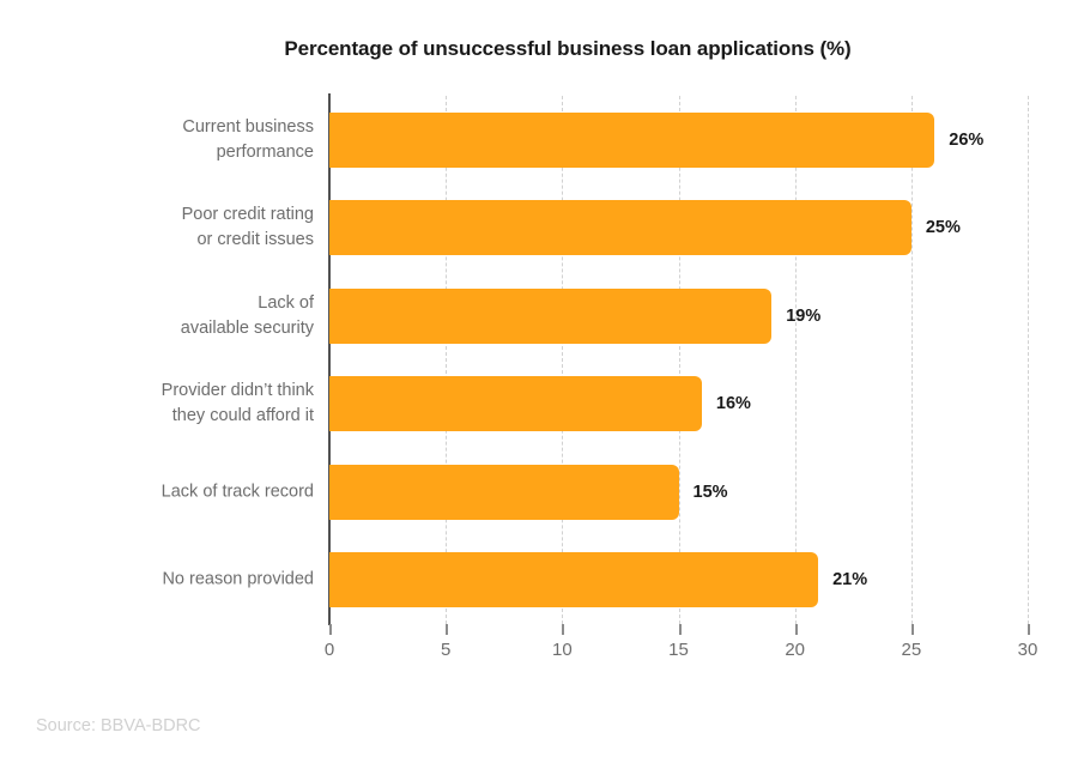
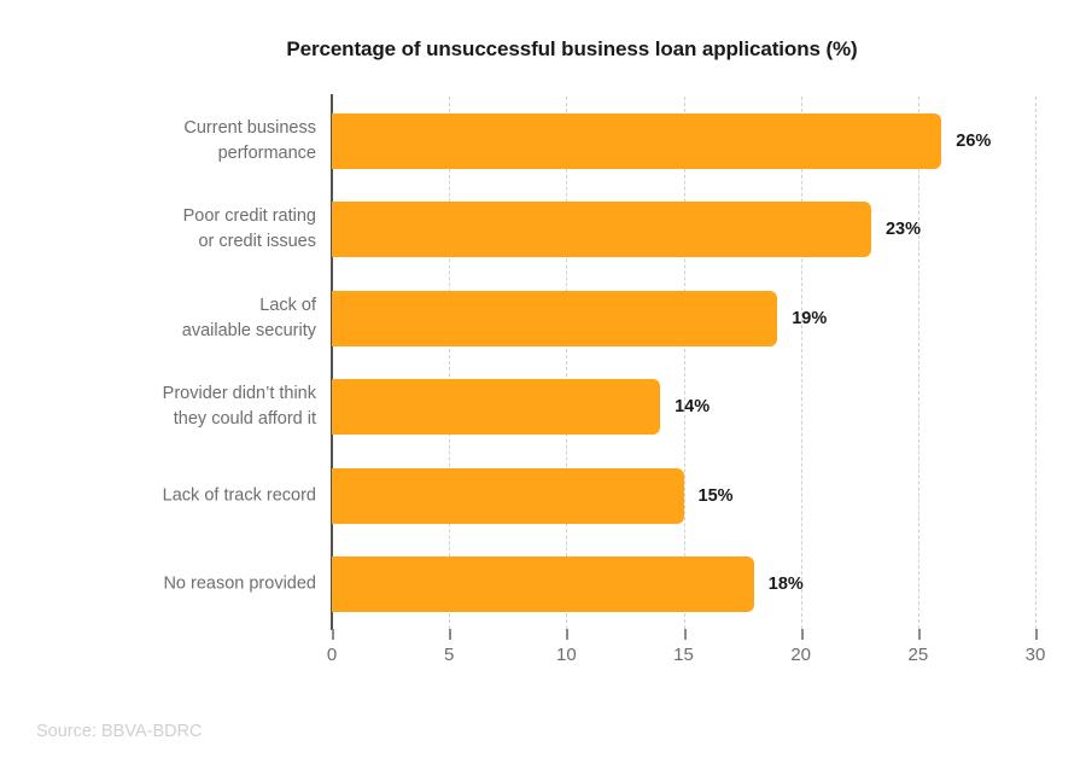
Poor credit rating or credit issues: 25% -> 23%
Provider didn’t think they could afford it: 16% -> 14%
No reason provided: 21% -> 18%
